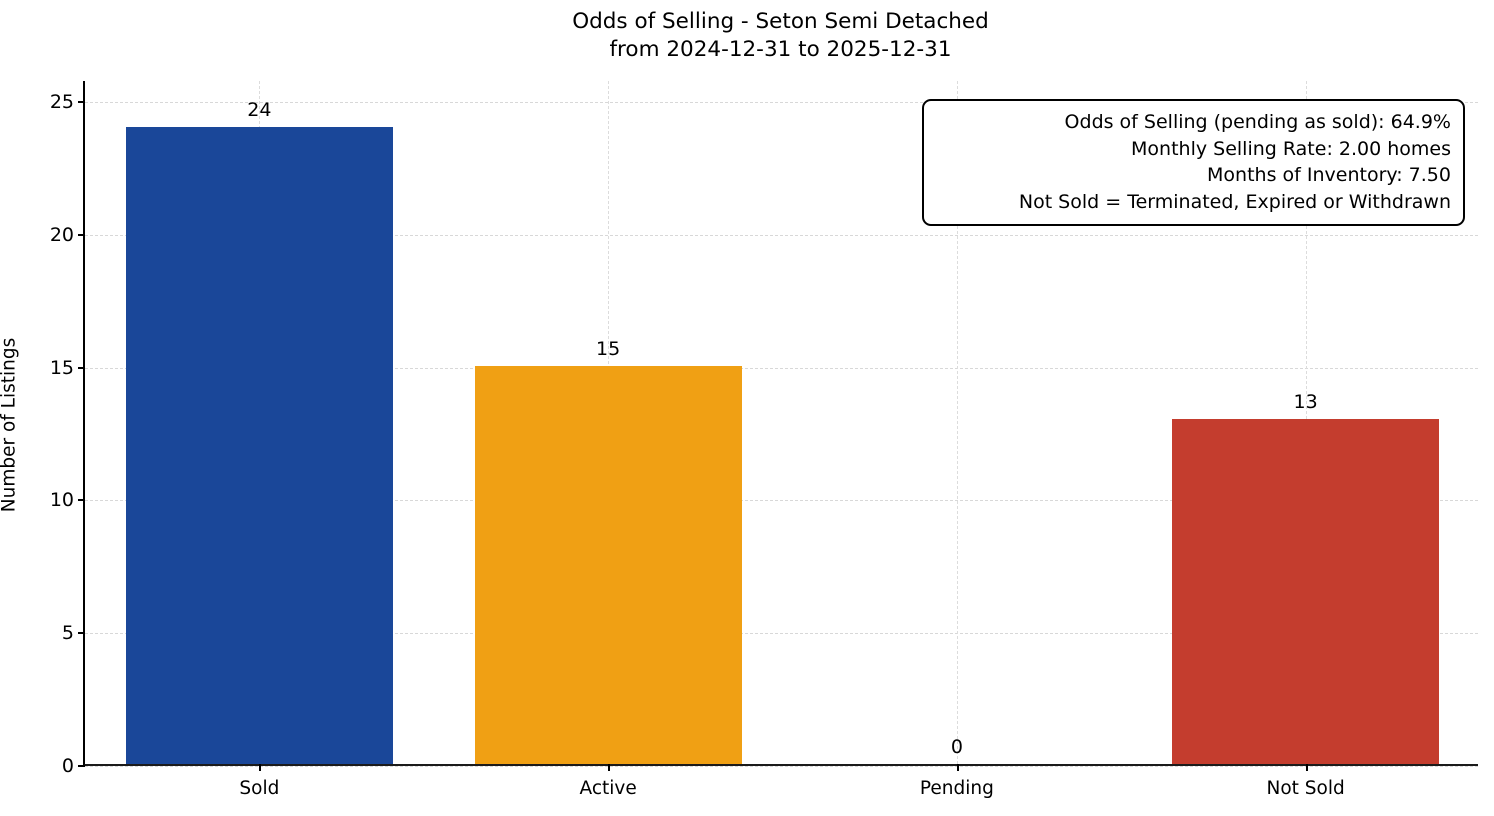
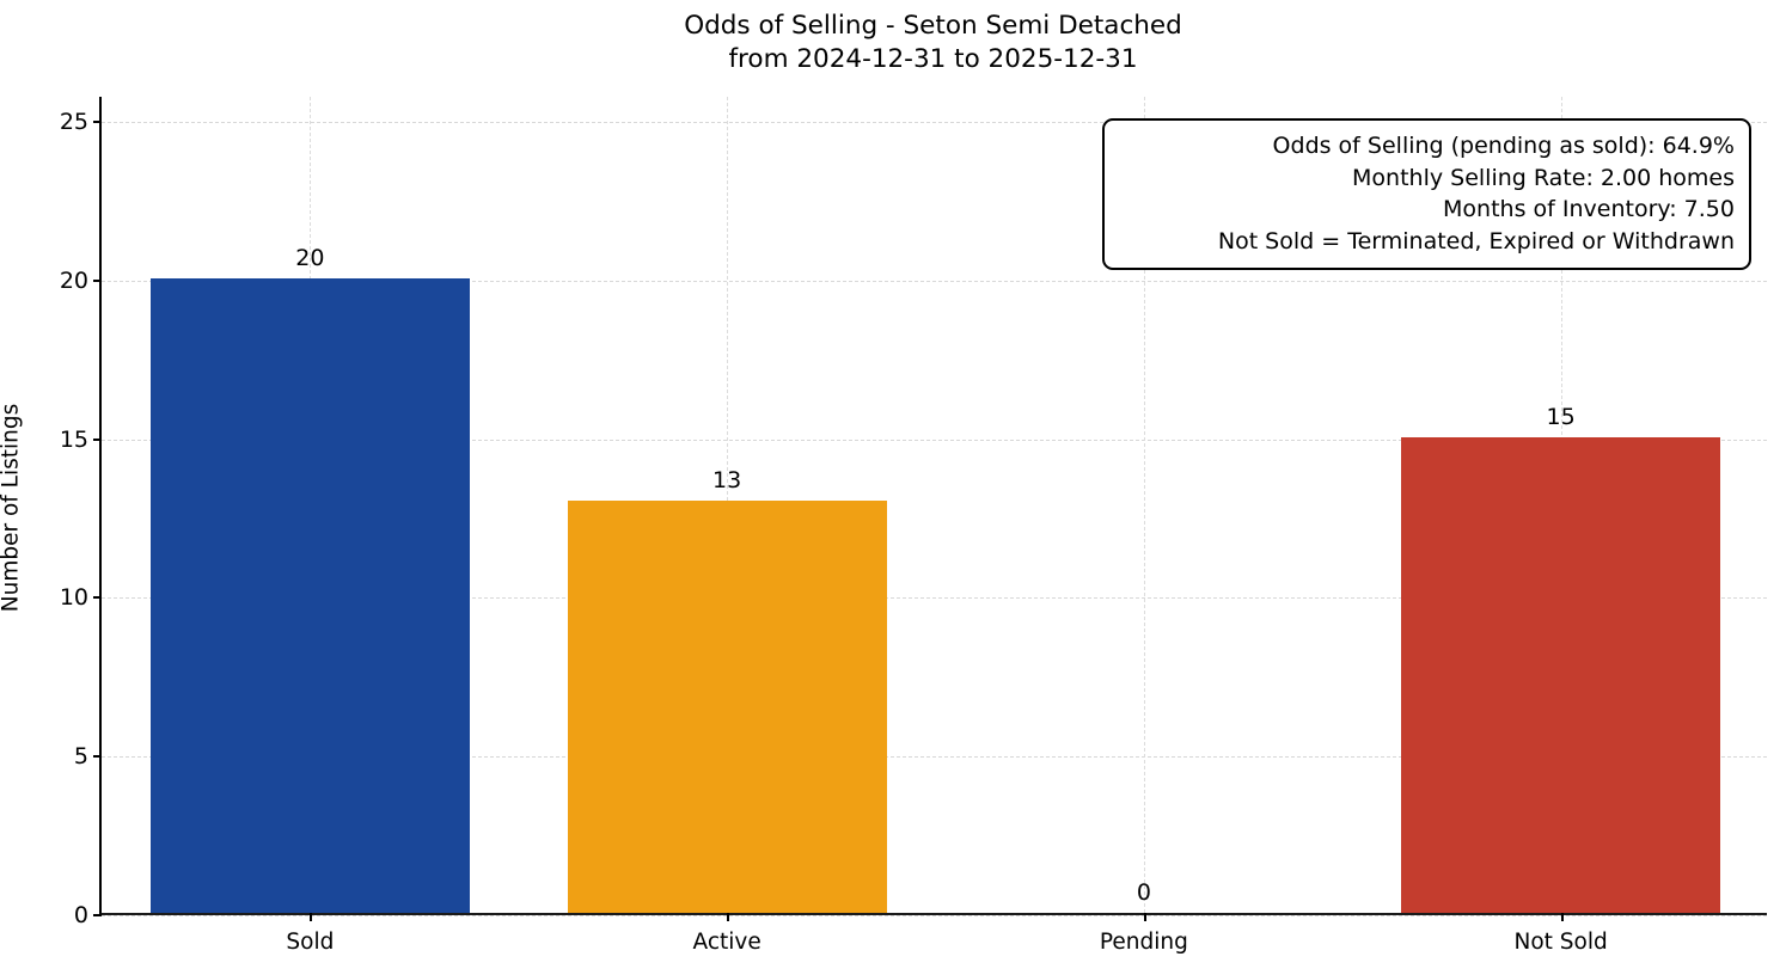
Sold: 24 -> 20
Active: 15 -> 13
Not Sold: 13 -> 15
